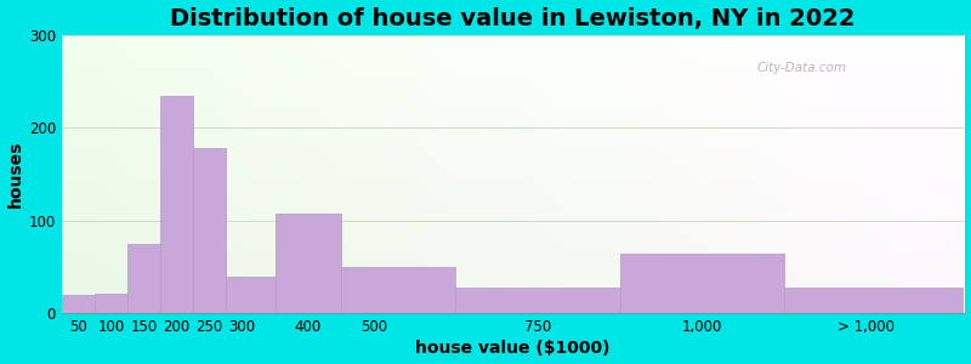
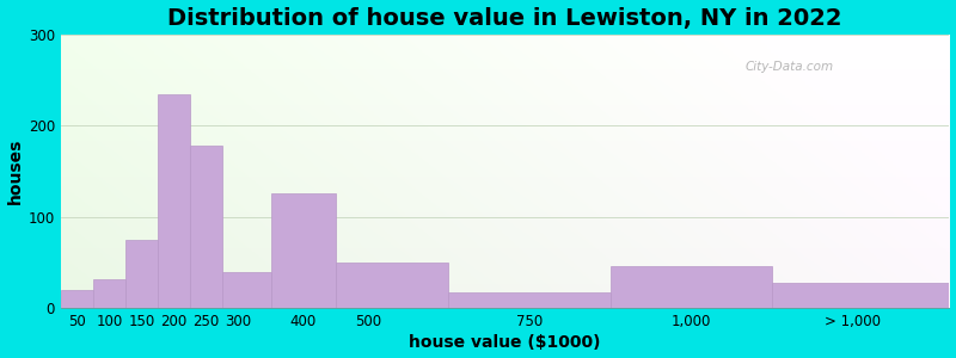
100: 22 -> 32
400: 108 -> 126
750: 28 -> 18
1,000: 65 -> 46
